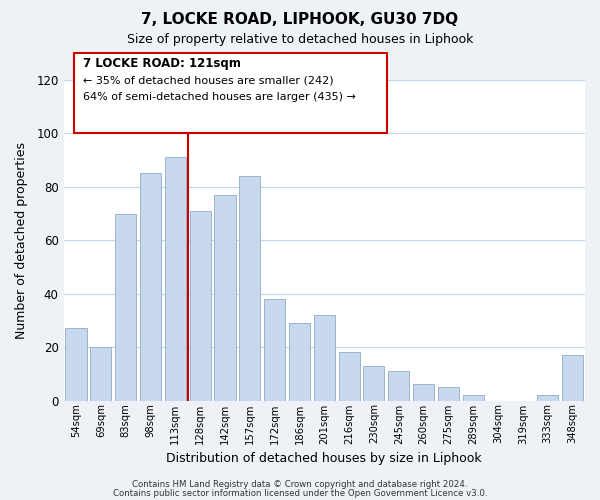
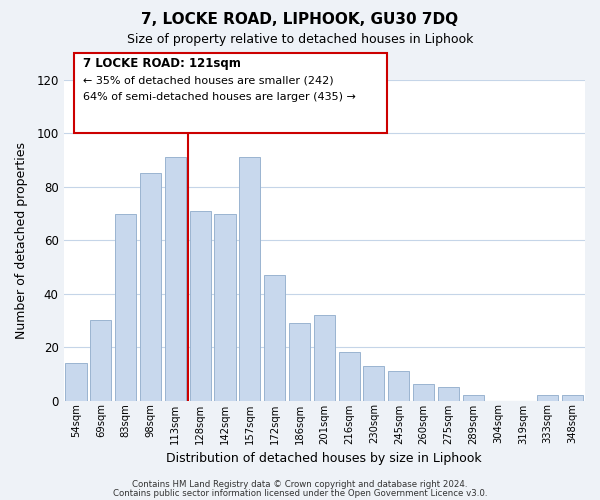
54sqm: 27 -> 14
69sqm: 20 -> 30
142sqm: 77 -> 70
157sqm: 84 -> 91
172sqm: 38 -> 47
348sqm: 17 -> 2
